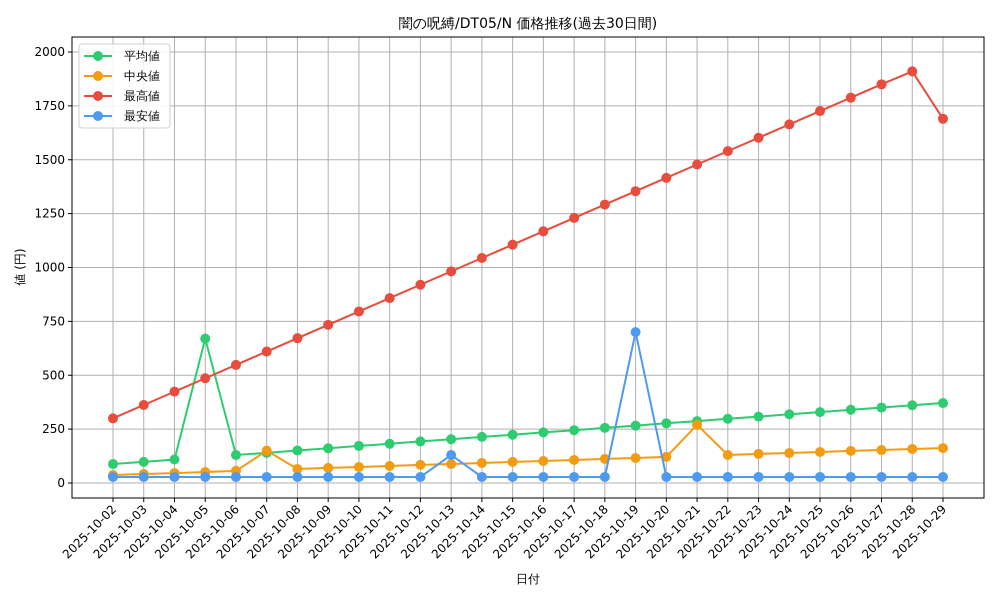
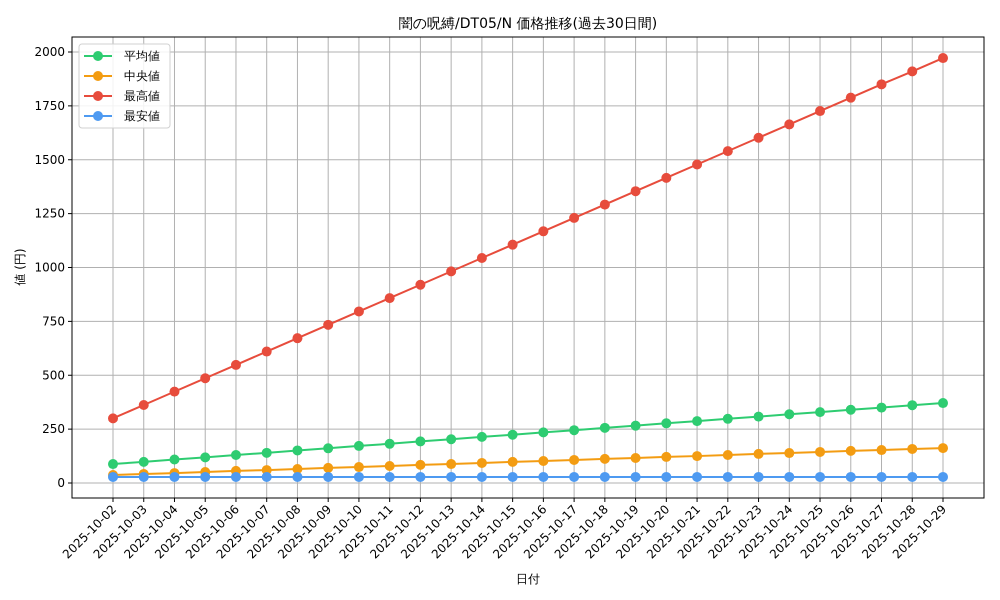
平均値/2025-10-05: 670 -> 120
中央値/2025-10-07: 150 -> 60
最安値/2025-10-13: 130 -> 30
最安値/2025-10-19: 700 -> 30
中央値/2025-10-21: 270 -> 120
最高値/2025-10-29: 1690 -> 1970
